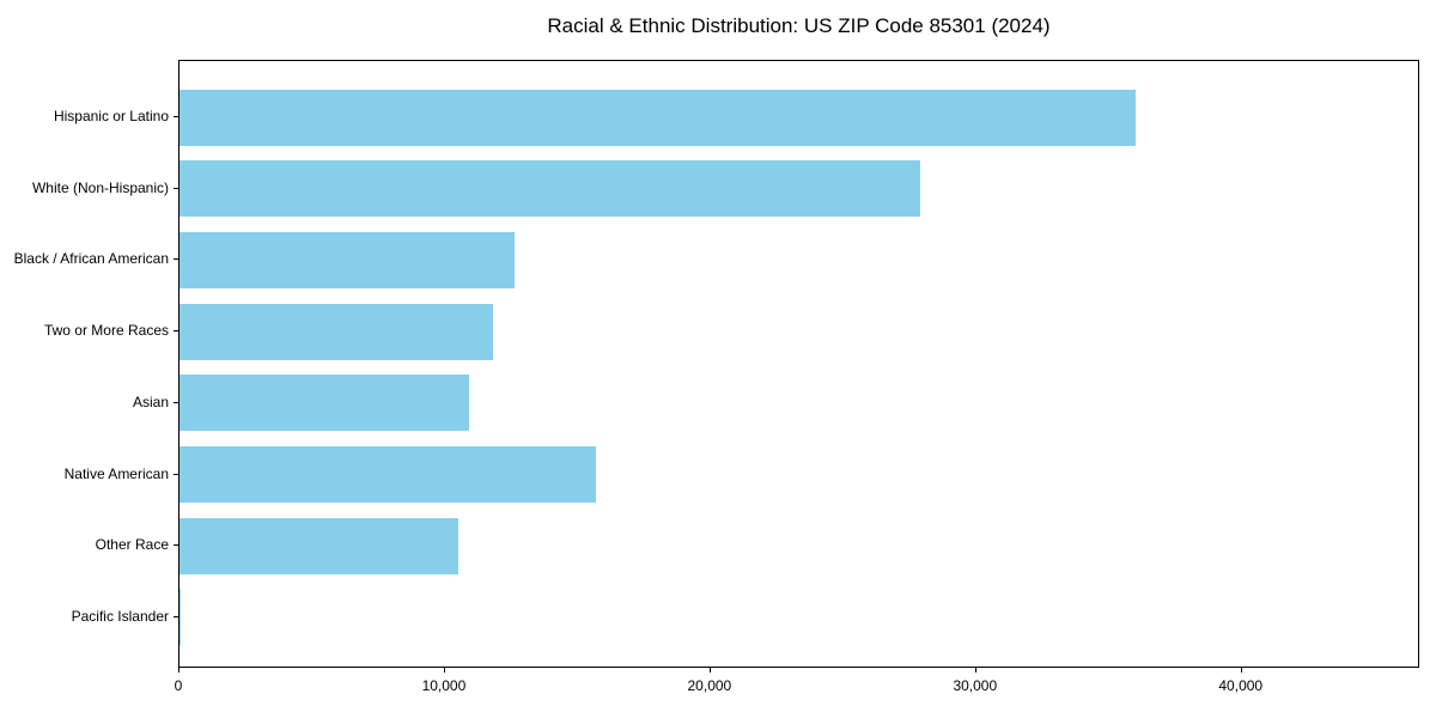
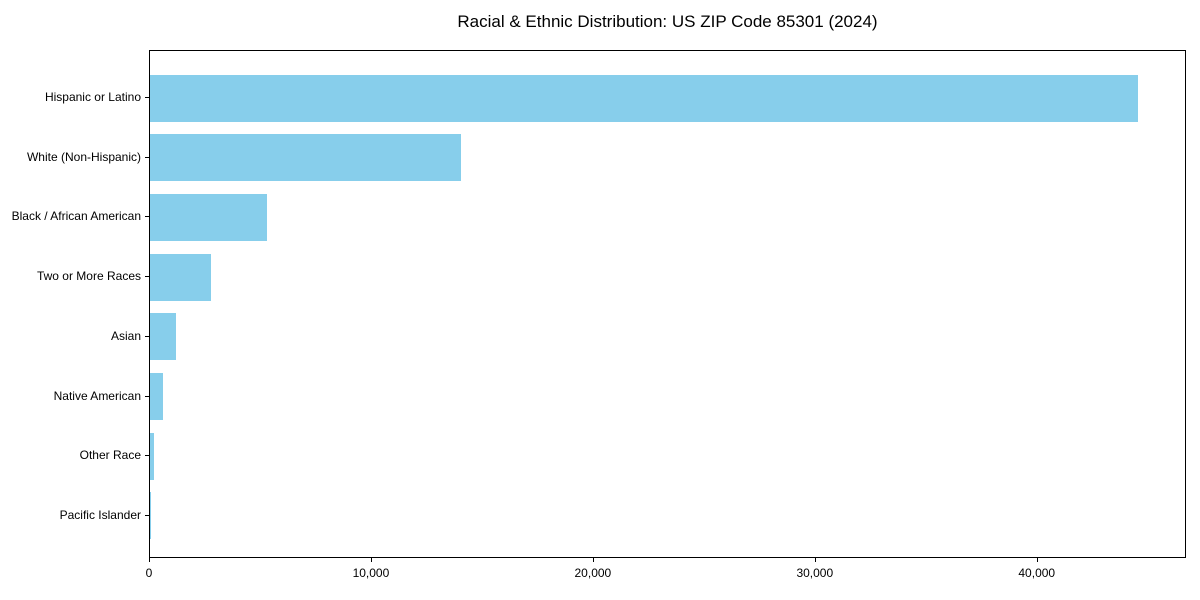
Hispanic or Latino: 36000 -> 44500
White (Non-Hispanic): 27900 -> 14000
Black / African American: 12600 -> 5200
Two or More Races: 11800 -> 2800
Asian: 10900 -> 1200
Native American: 15700 -> 600
Other Race: 10500 -> 200
